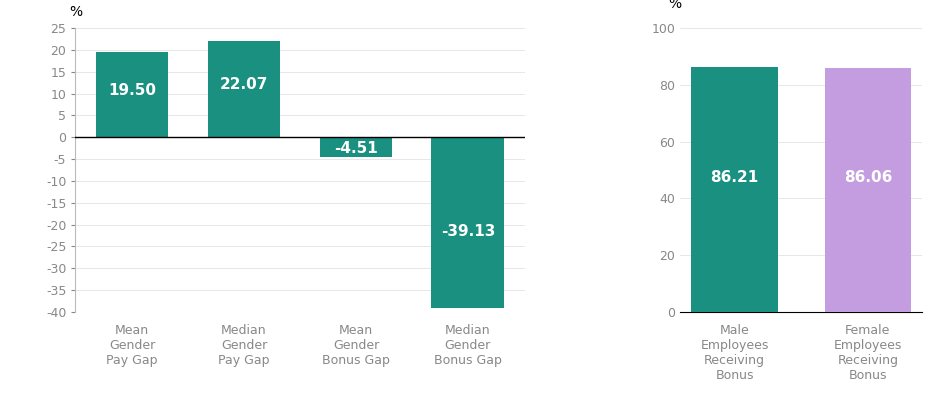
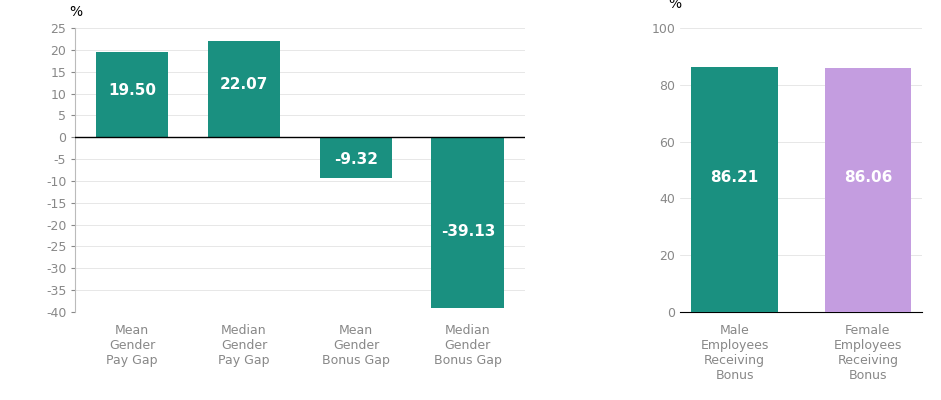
Mean Gender Bonus Gap: -4.51 -> -9.32
